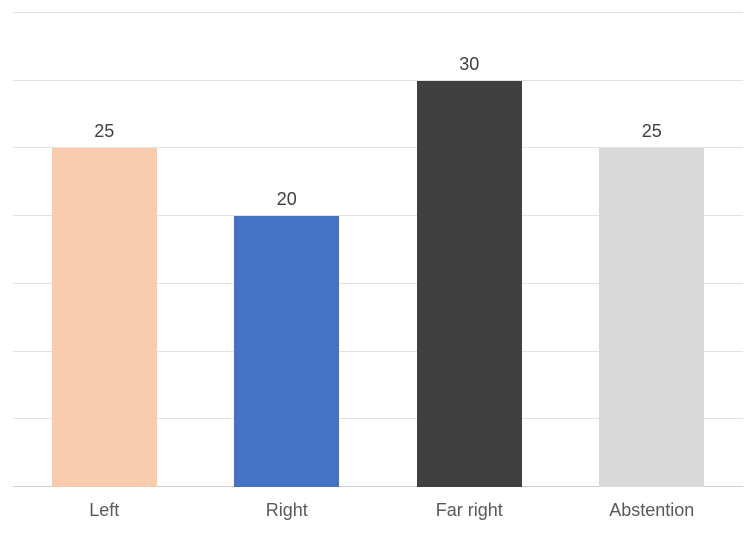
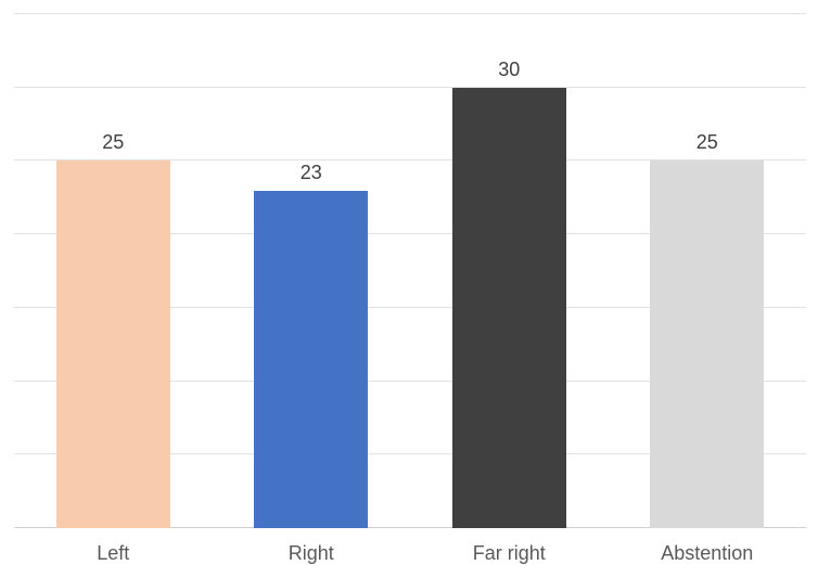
Right: 20 -> 23
